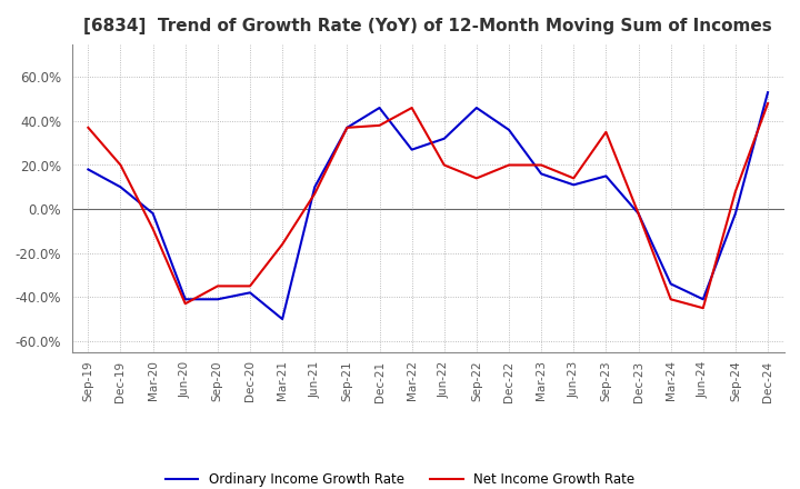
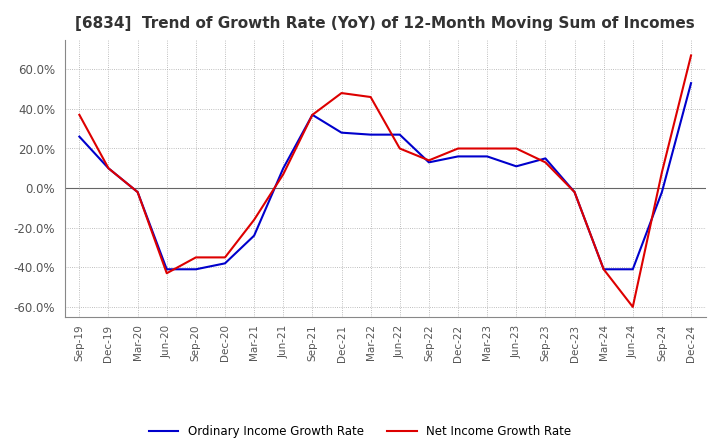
Ordinary Income Growth Rate/Sep-19: 18% -> 26%
Net Income Growth Rate/Dec-19: 20% -> 10%
Net Income Growth Rate/Mar-20: -9% -> -2%
Ordinary Income Growth Rate/Mar-21: -50% -> -24%
Ordinary Income Growth Rate/Dec-21: 46% -> 28%
Net Income Growth Rate/Dec-21: 38% -> 48%
Ordinary Income Growth Rate/Jun-22: 32% -> 27%
Ordinary Income Growth Rate/Sep-22: 46% -> 13%
Ordinary Income Growth Rate/Dec-22: 36% -> 16%
Net Income Growth Rate/Jun-23: 14% -> 20%
Net Income Growth Rate/Sep-23: 35% -> 13%
Ordinary Income Growth Rate/Mar-24: -34% -> -41%
Net Income Growth Rate/Jun-24: -45% -> -60%
Net Income Growth Rate/Dec-24: 48% -> 67%
